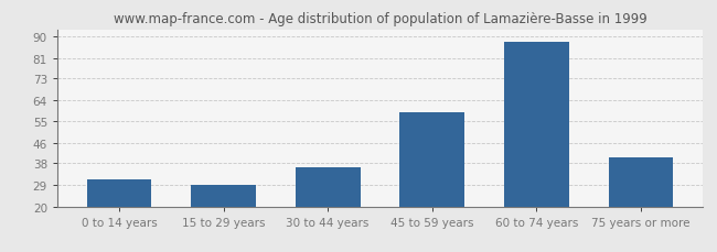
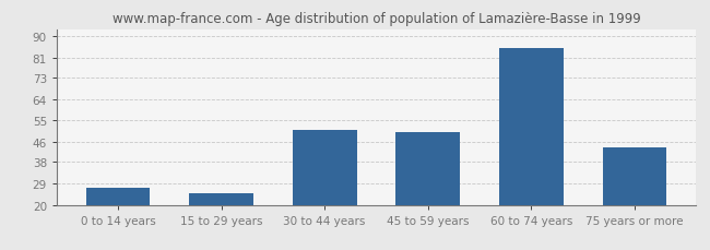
0 to 14 years: 31 -> 27
15 to 29 years: 29 -> 25
30 to 44 years: 36 -> 51
45 to 59 years: 59 -> 50
60 to 74 years: 88 -> 85
75 years or more: 40 -> 44
